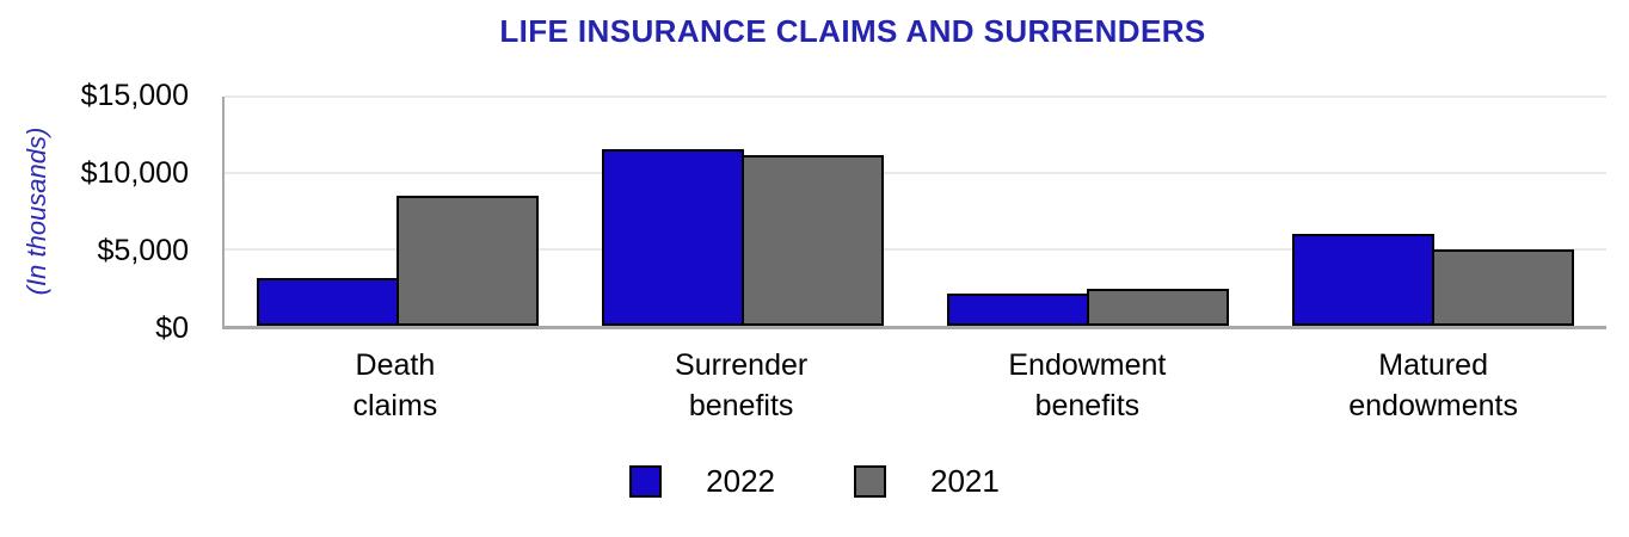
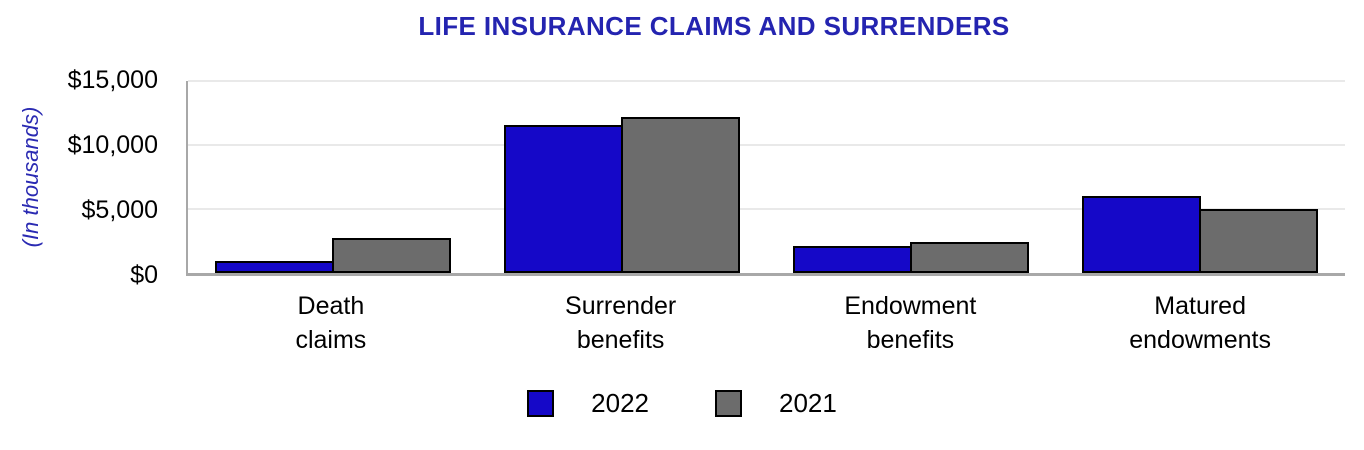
2022/Death claims: $3100 -> $1000
2021/Death claims: $8500 -> $2700
2021/Surrender benefits: $11200 -> $12200
